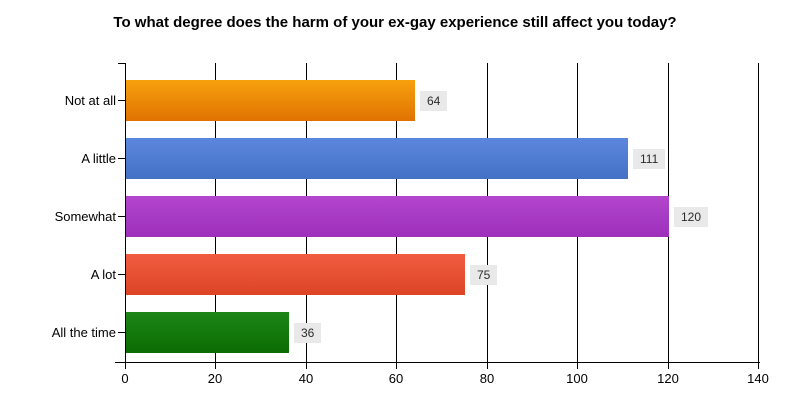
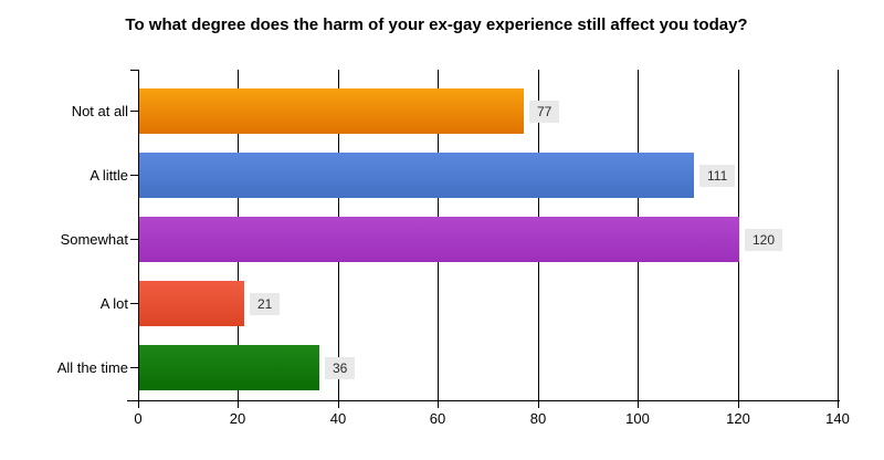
Not at all: 64 -> 77
A lot: 75 -> 21
